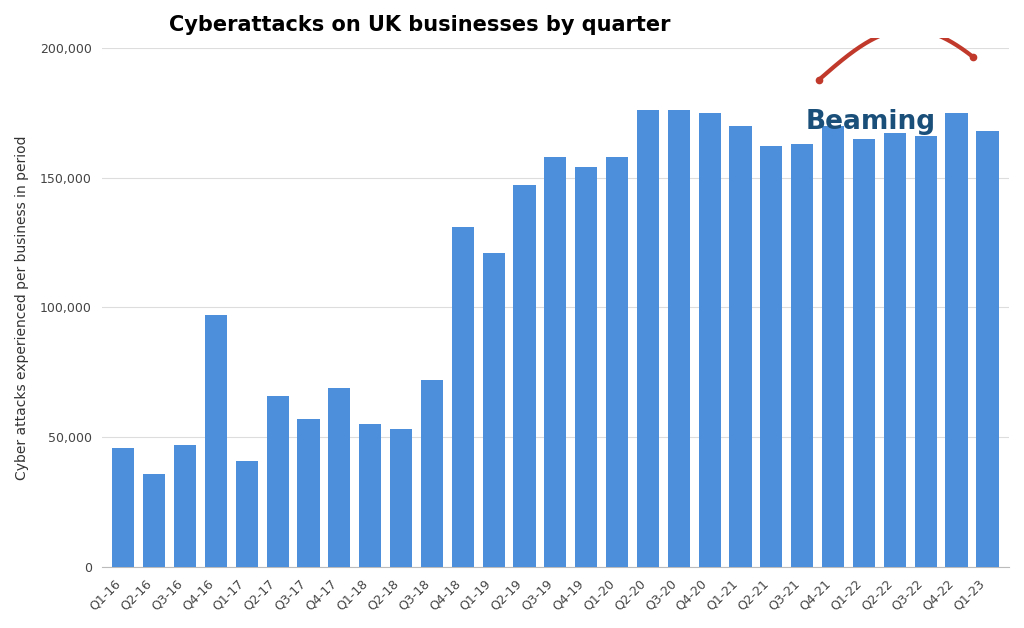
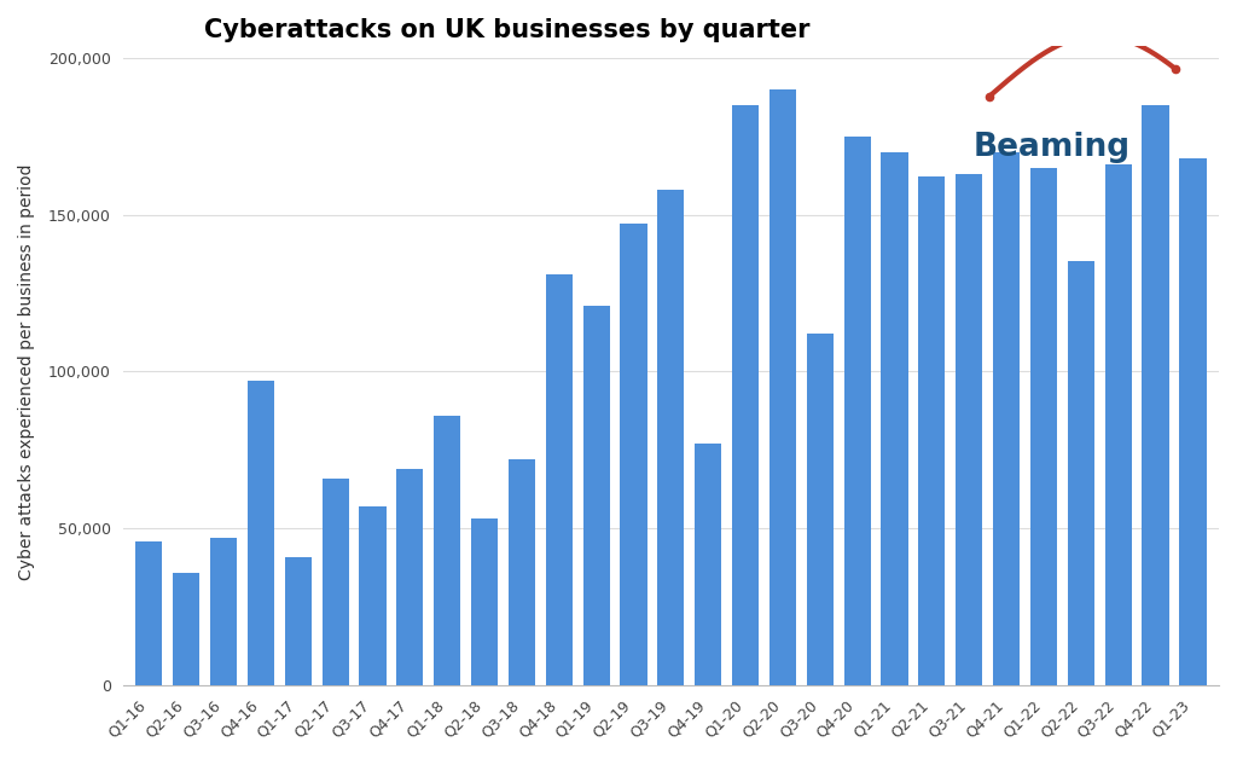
Cyberattacks on UK businesses by quarter/Q1-18: 55,000 -> 86,000
Cyberattacks on UK businesses by quarter/Q4-19: 154,000 -> 77,000
Cyberattacks on UK businesses by quarter/Q1-20: 158,000 -> 185,000
Cyberattacks on UK businesses by quarter/Q2-20: 176,000 -> 190,000
Cyberattacks on UK businesses by quarter/Q3-20: 176,000 -> 112,000
Cyberattacks on UK businesses by quarter/Q2-22: 167,000 -> 135,000
Cyberattacks on UK businesses by quarter/Q4-22: 175,000 -> 185,000
